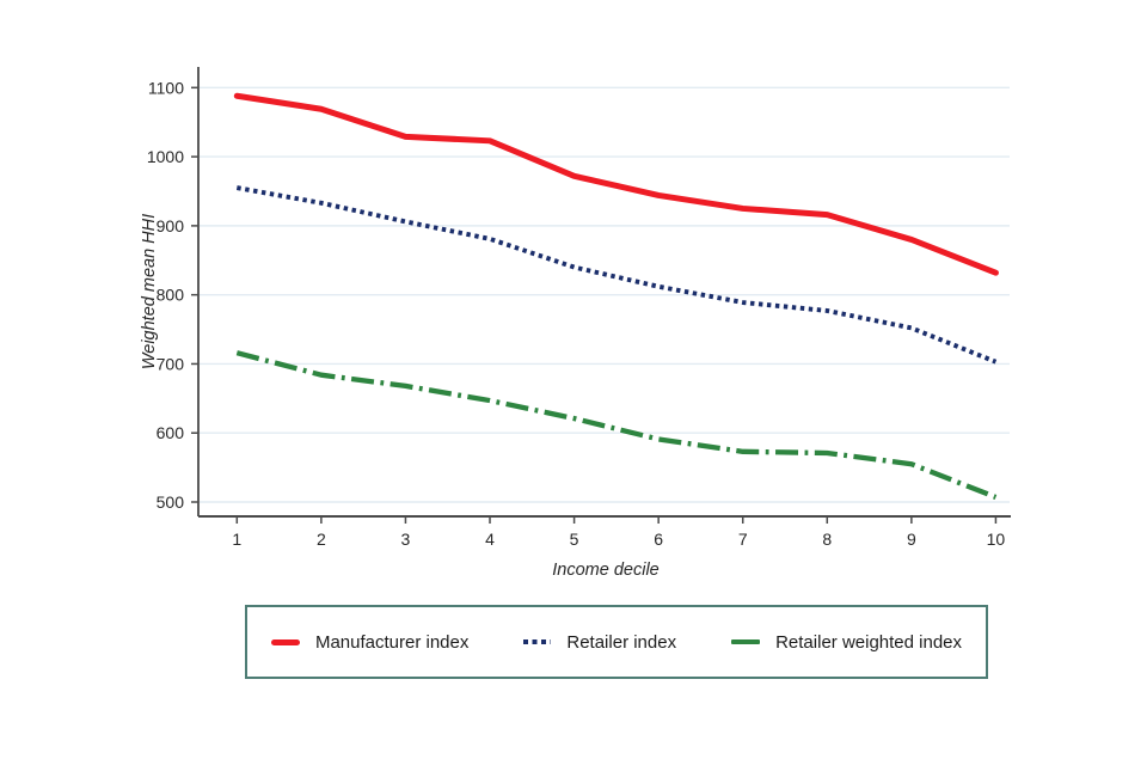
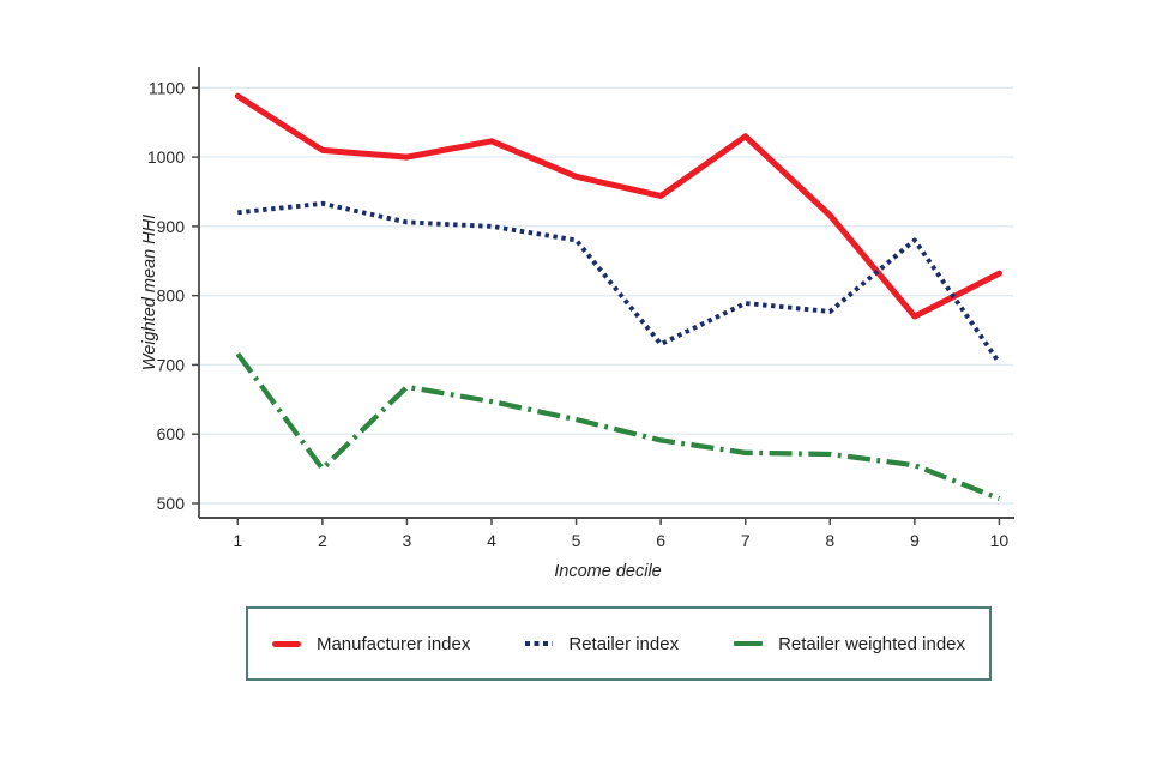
Retailer index/1: 960 -> 920
Manufacturer index/2: 1070 -> 1010
Retailer weighted index/2: 680 -> 550
Manufacturer index/3: 1030 -> 1000
Retailer index/4: 880 -> 900
Retailer index/5: 840 -> 880
Retailer index/6: 810 -> 730
Manufacturer index/7: 920 -> 1030
Manufacturer index/9: 880 -> 770
Retailer index/9: 750 -> 880
